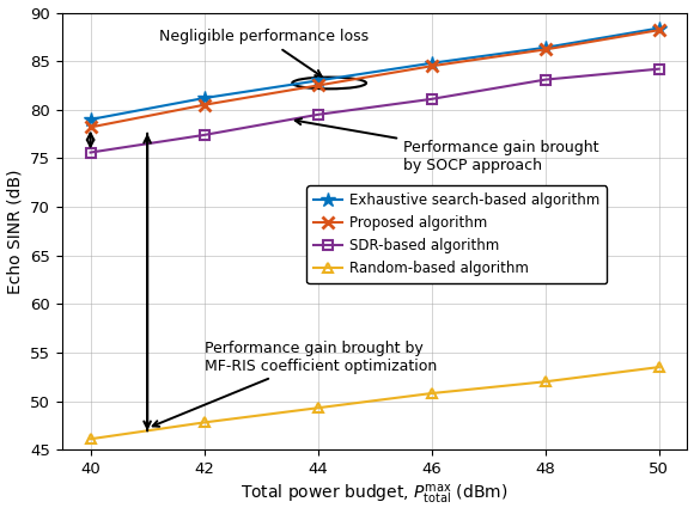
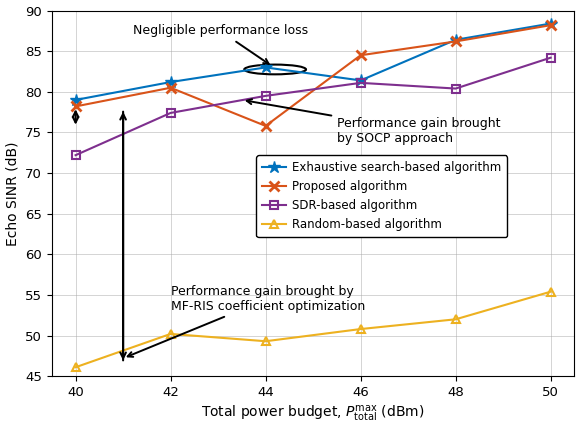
SDR-based algorithm/40: 75.6 -> 72.2
Random-based algorithm/42: 47.8 -> 50.2
Proposed algorithm/44: 82.5 -> 75.8
Exhaustive search-based algorithm/46: 84.8 -> 81.4
SDR-based algorithm/48: 83.1 -> 80.4
Random-based algorithm/50: 53.5 -> 55.4
